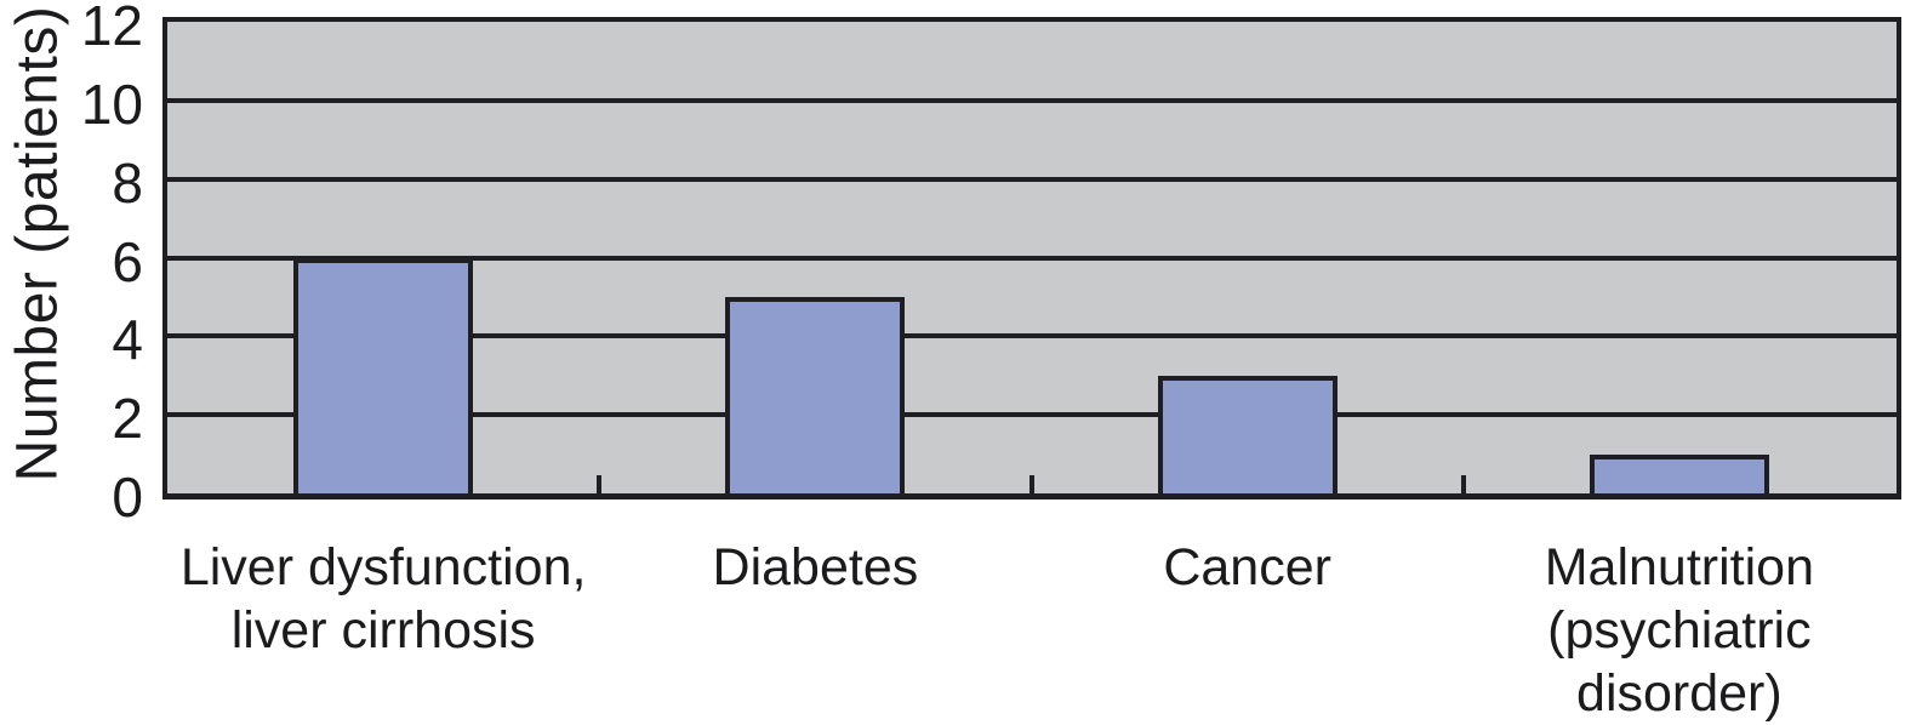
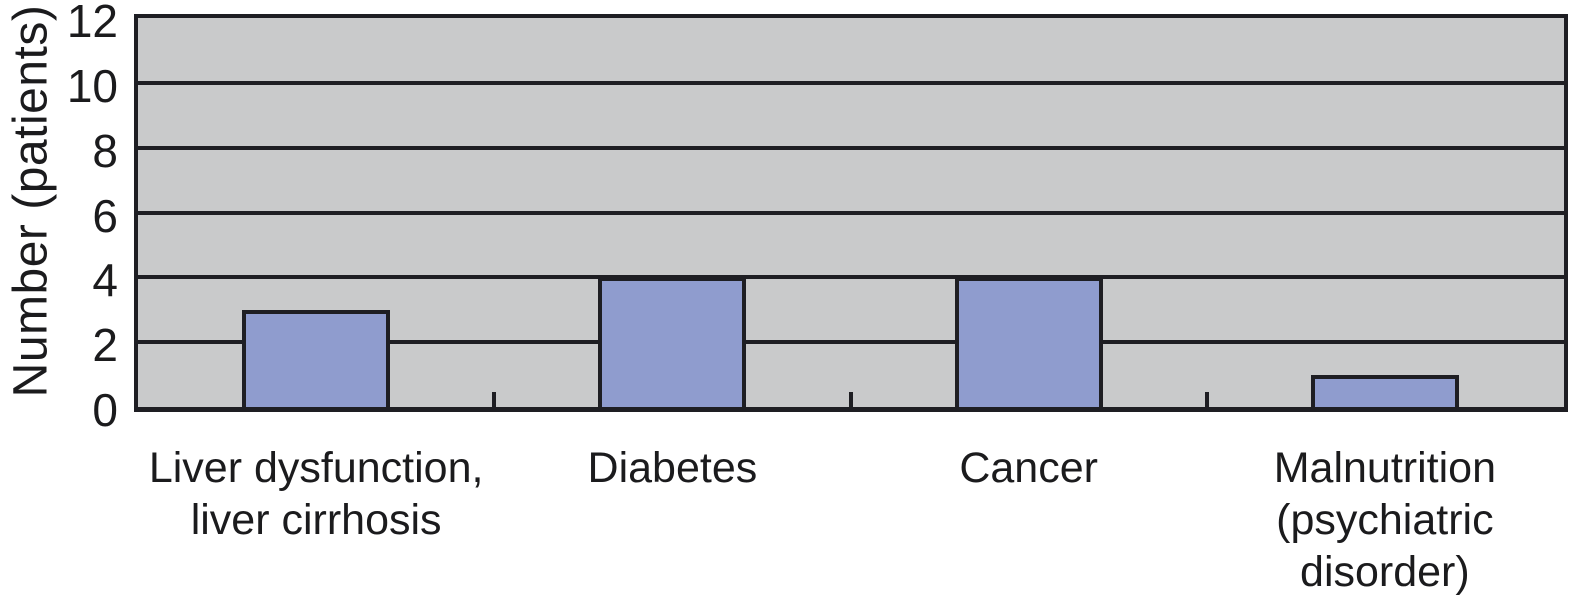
Liver dysfunction, liver cirrhosis: 6 -> 3
Diabetes: 5 -> 4
Cancer: 3 -> 4
